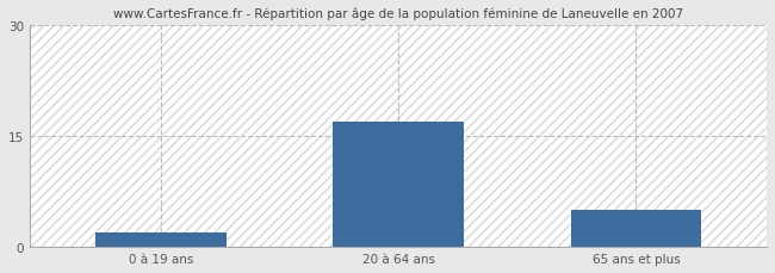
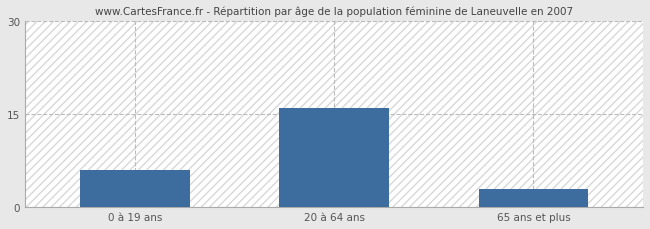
0 à 19 ans: 2 -> 6
20 à 64 ans: 17 -> 16
65 ans et plus: 5 -> 3
